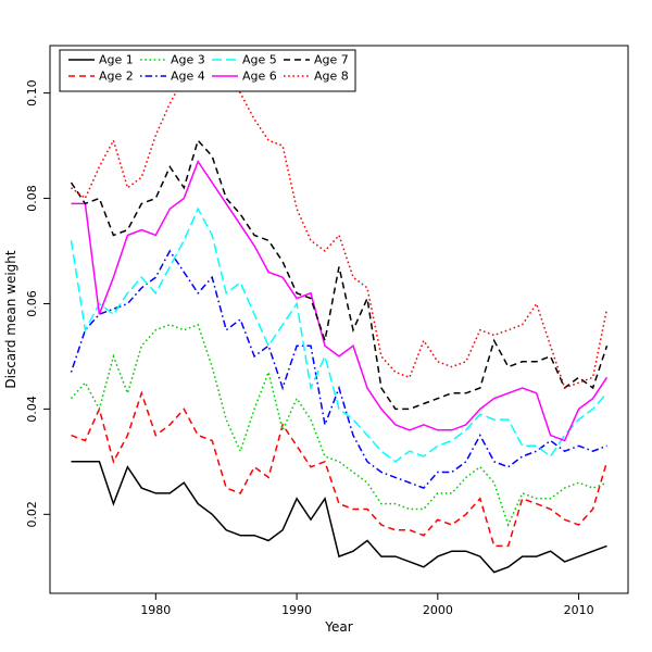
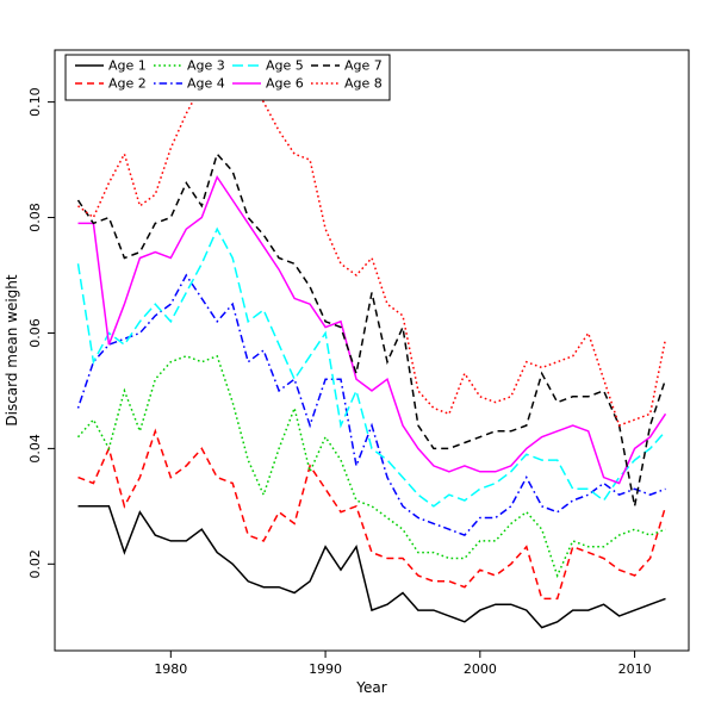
Age 7/2010: 0.046 -> 0.030
